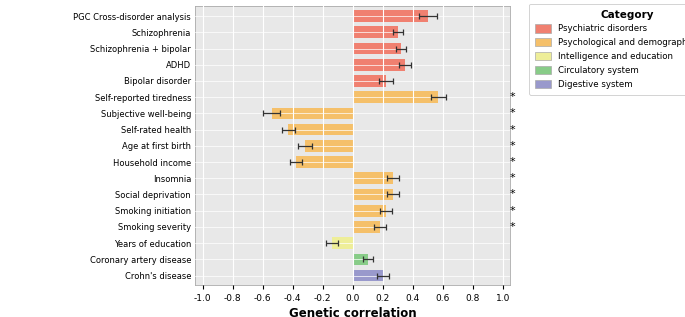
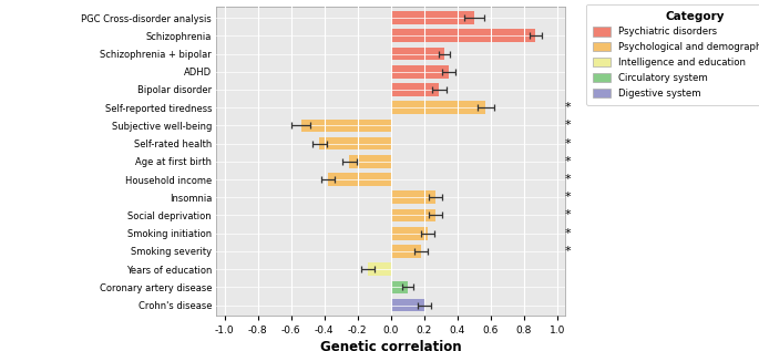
Schizophrenia: 0.30 -> 0.87
Bipolar disorder: 0.22 -> 0.29
Age at first birth: -0.32 -> -0.25
